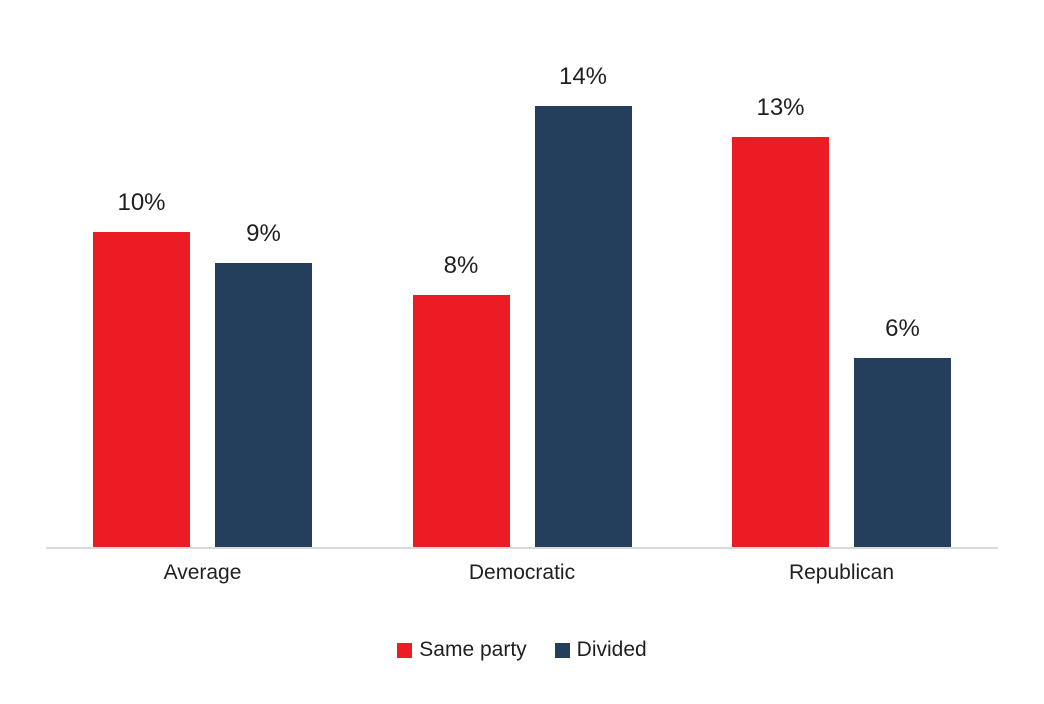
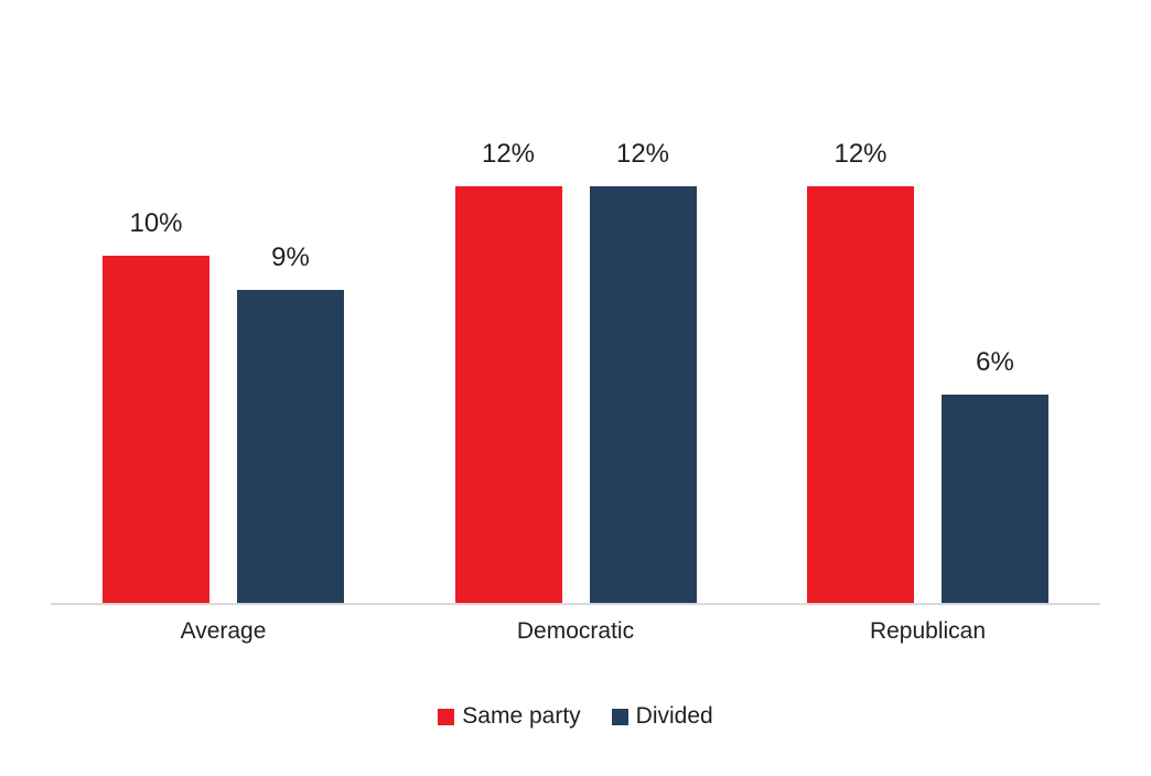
Same party/Democratic: 8% -> 12%
Divided/Democratic: 14% -> 12%
Same party/Republican: 13% -> 12%
